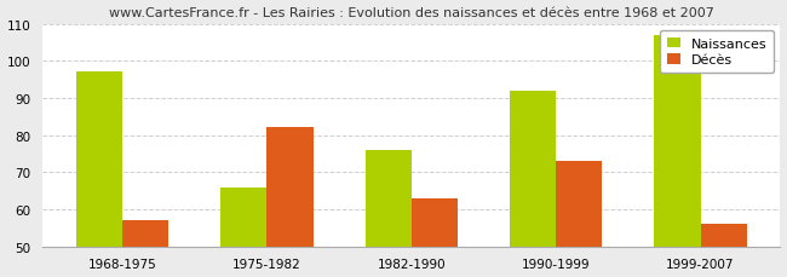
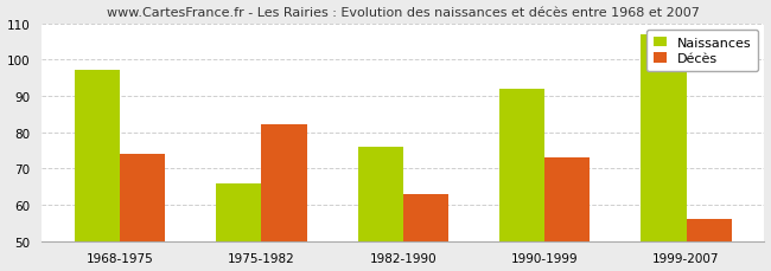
Décès/1968-1975: 57 -> 74
